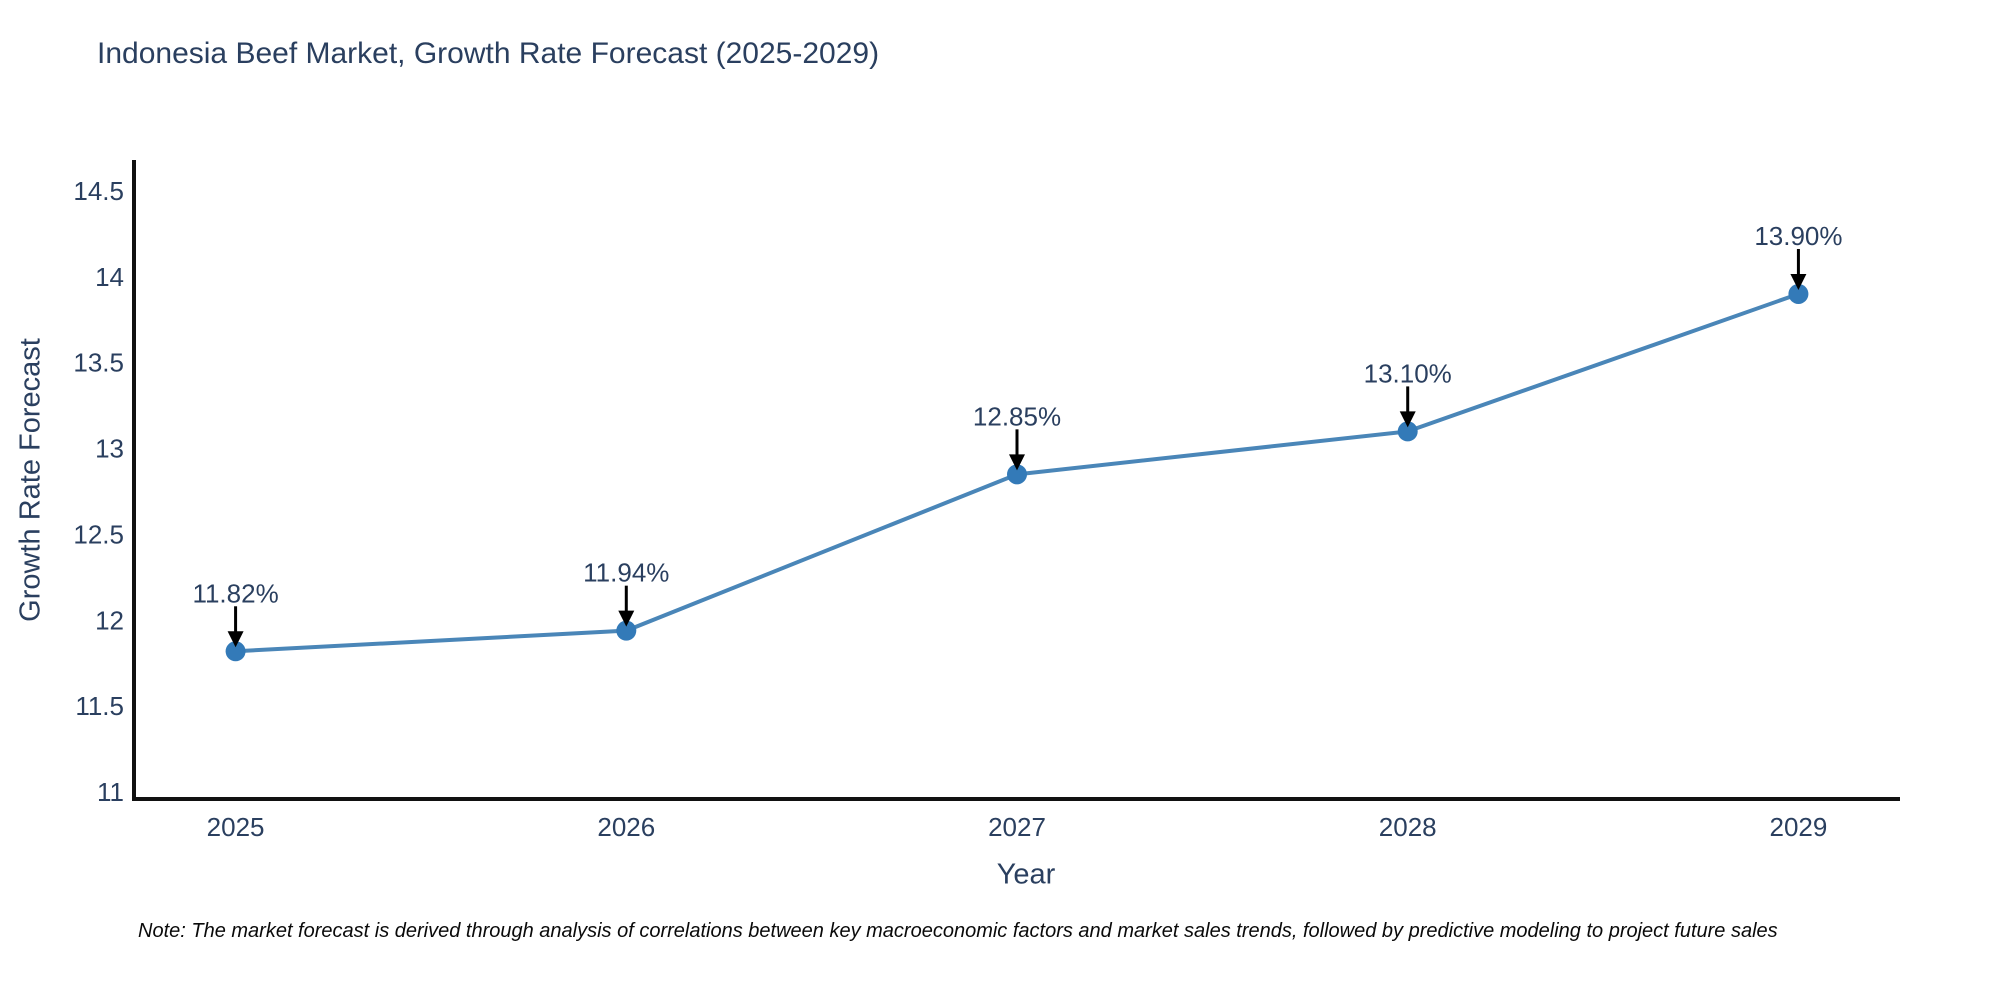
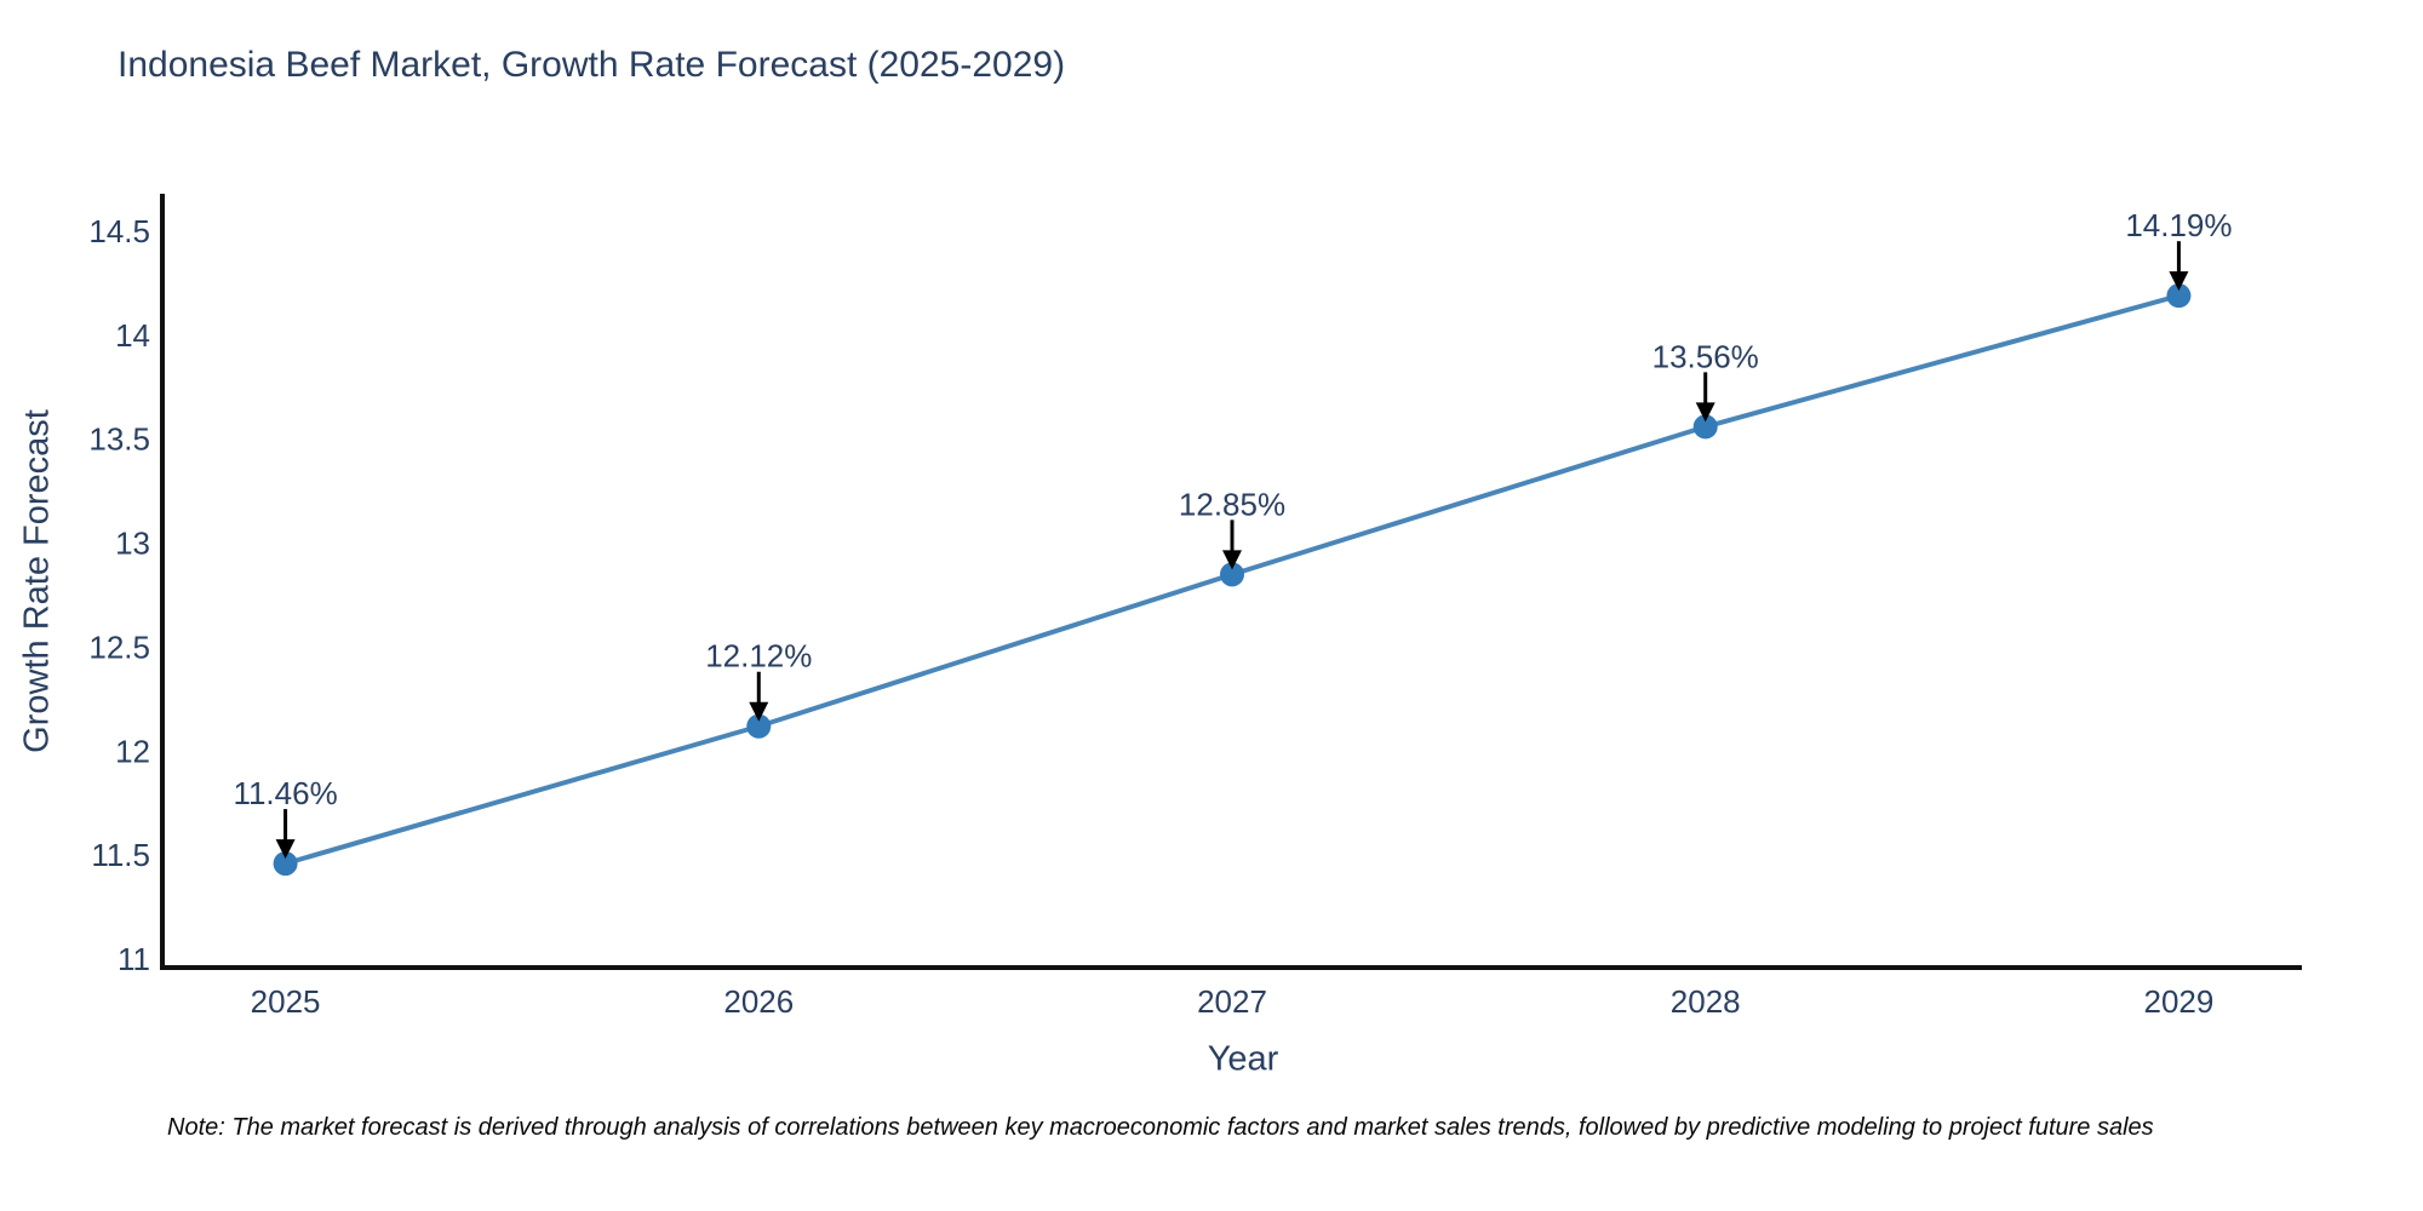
2025: 11.82% -> 11.46%
2026: 11.94% -> 12.12%
2028: 13.10% -> 13.56%
2029: 13.90% -> 14.19%
